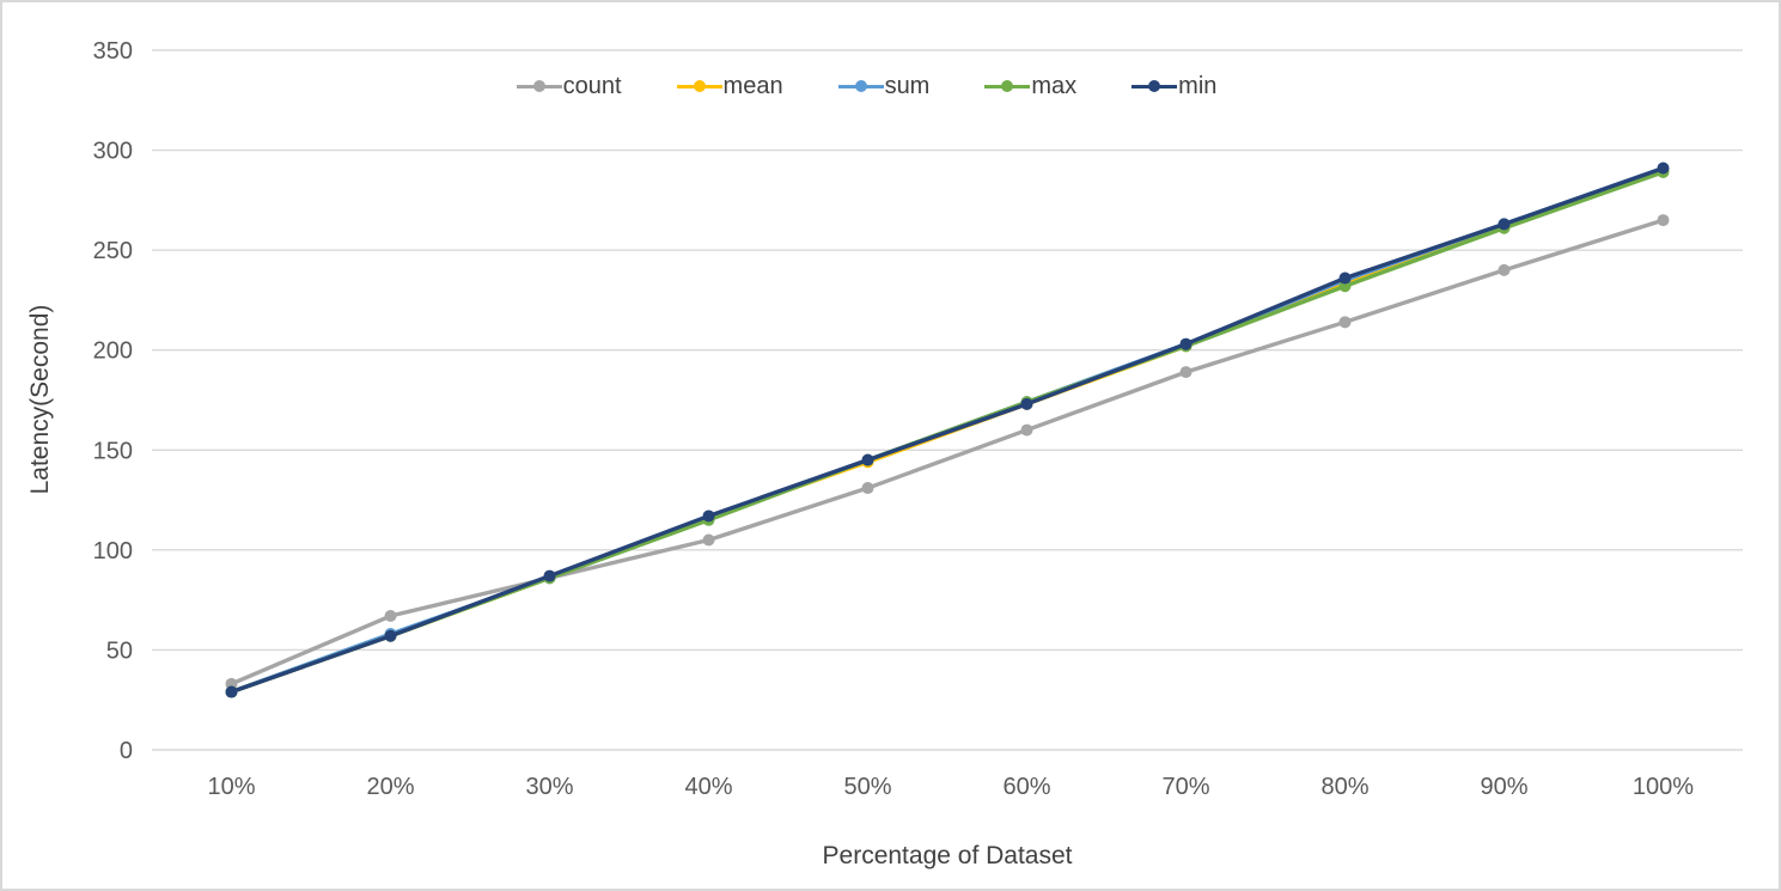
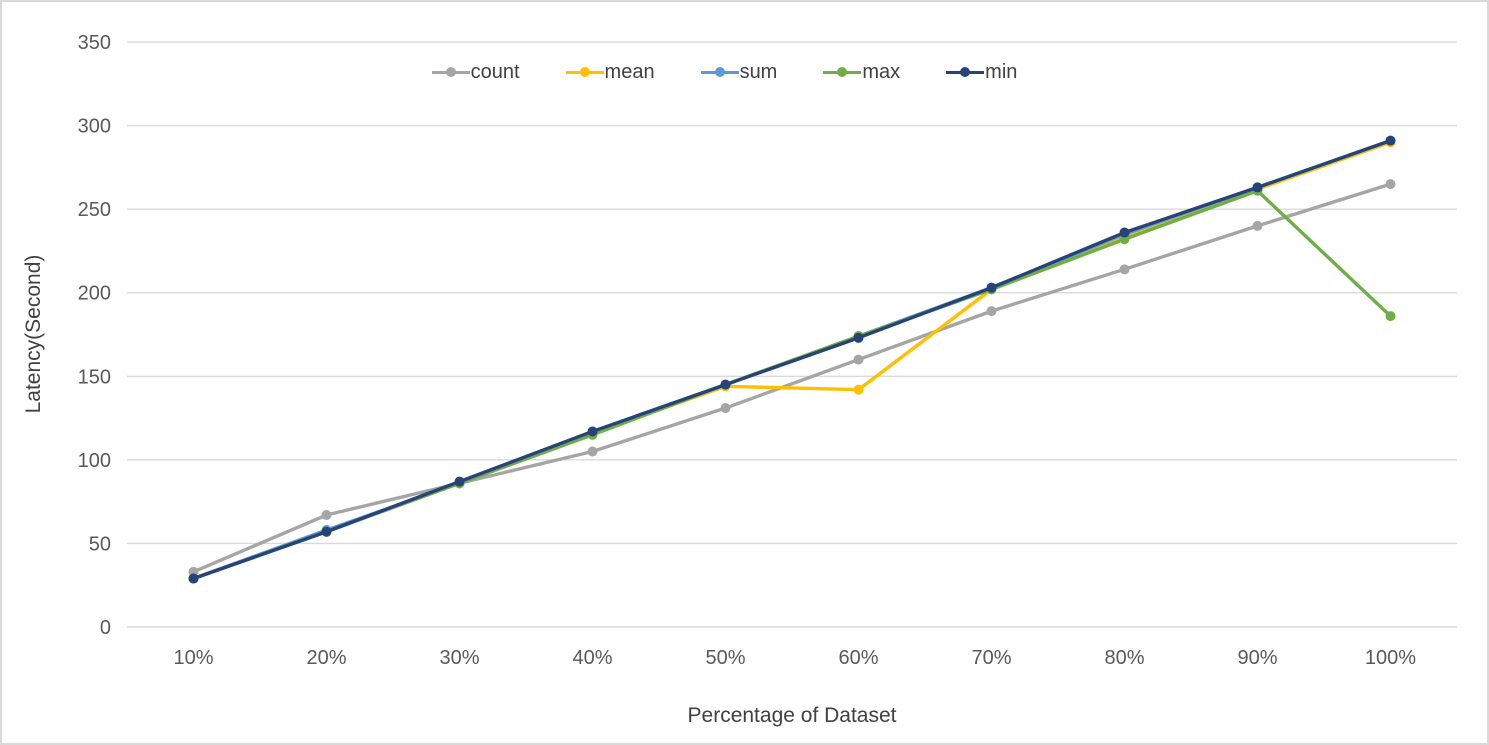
mean/60%: 173 -> 142
max/100%: 289 -> 186
